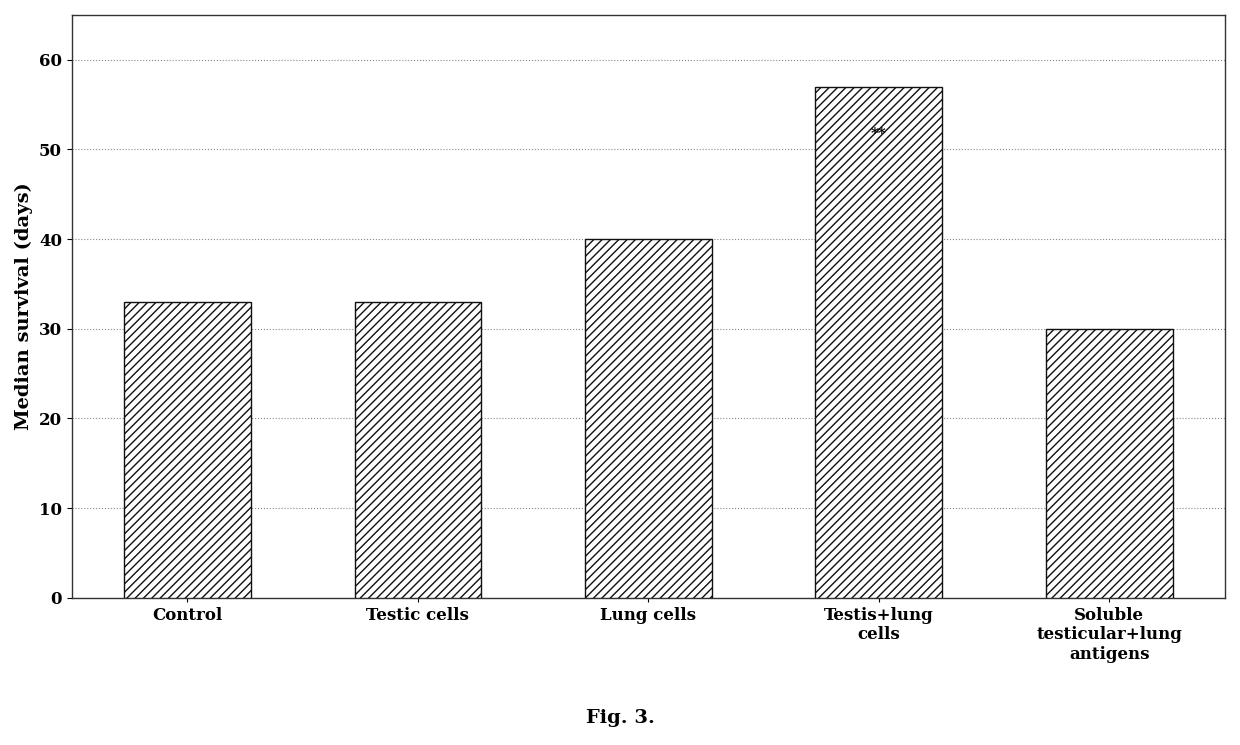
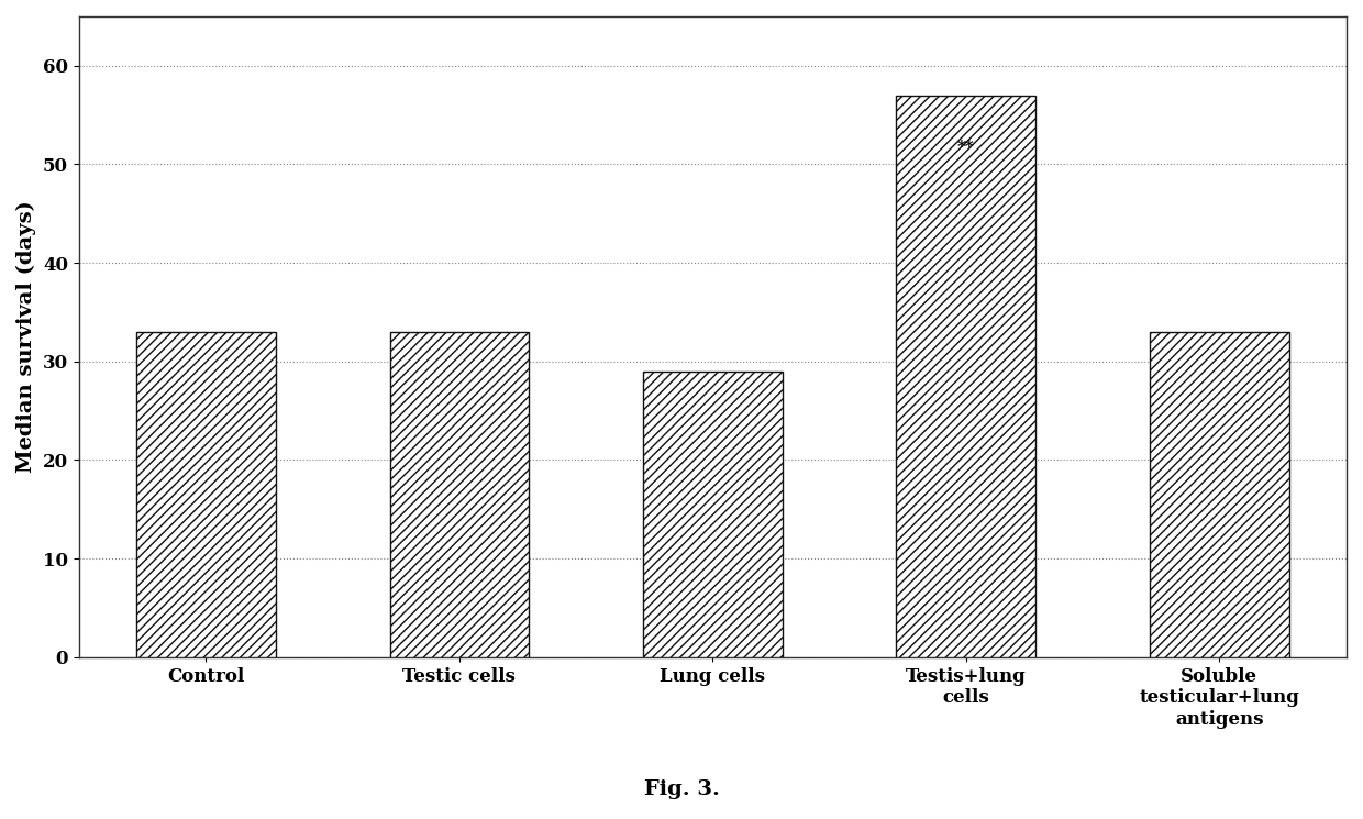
Lung cells: 40 -> 29
Soluble testicular+lung antigens: 30 -> 33
